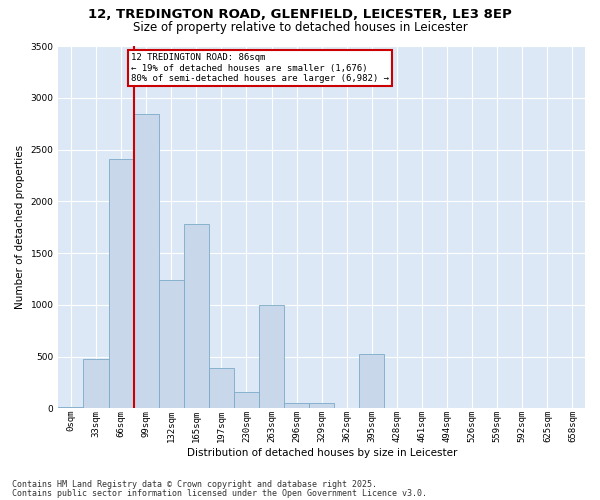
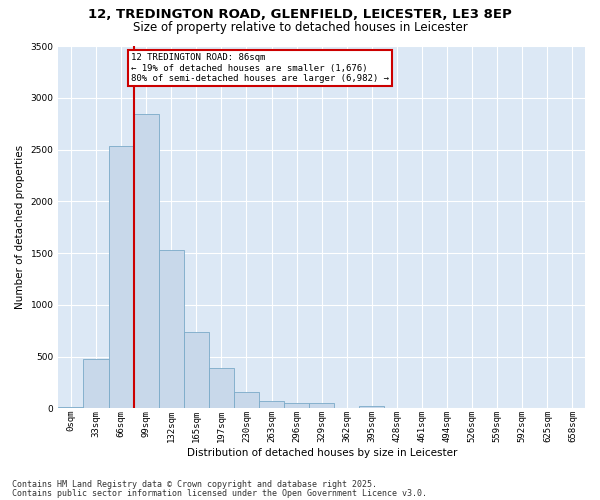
66sqm: 2410 -> 2530
132sqm: 1240 -> 1530
165sqm: 1780 -> 740
263sqm: 1000 -> 80
395sqm: 520 -> 20
